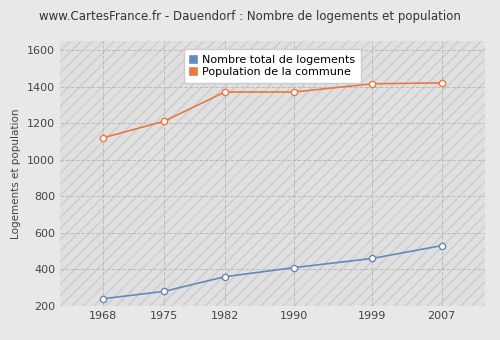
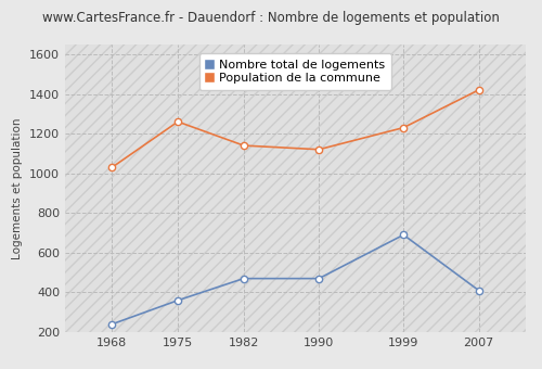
Population de la commune/1968: 1120 -> 1030
Nombre total de logements/1975: 280 -> 360
Population de la commune/1975: 1210 -> 1260
Nombre total de logements/1982: 360 -> 470
Population de la commune/1982: 1370 -> 1140
Nombre total de logements/1990: 410 -> 470
Population de la commune/1990: 1370 -> 1120
Nombre total de logements/1999: 460 -> 690
Population de la commune/1999: 1420 -> 1230
Nombre total de logements/2007: 530 -> 410
